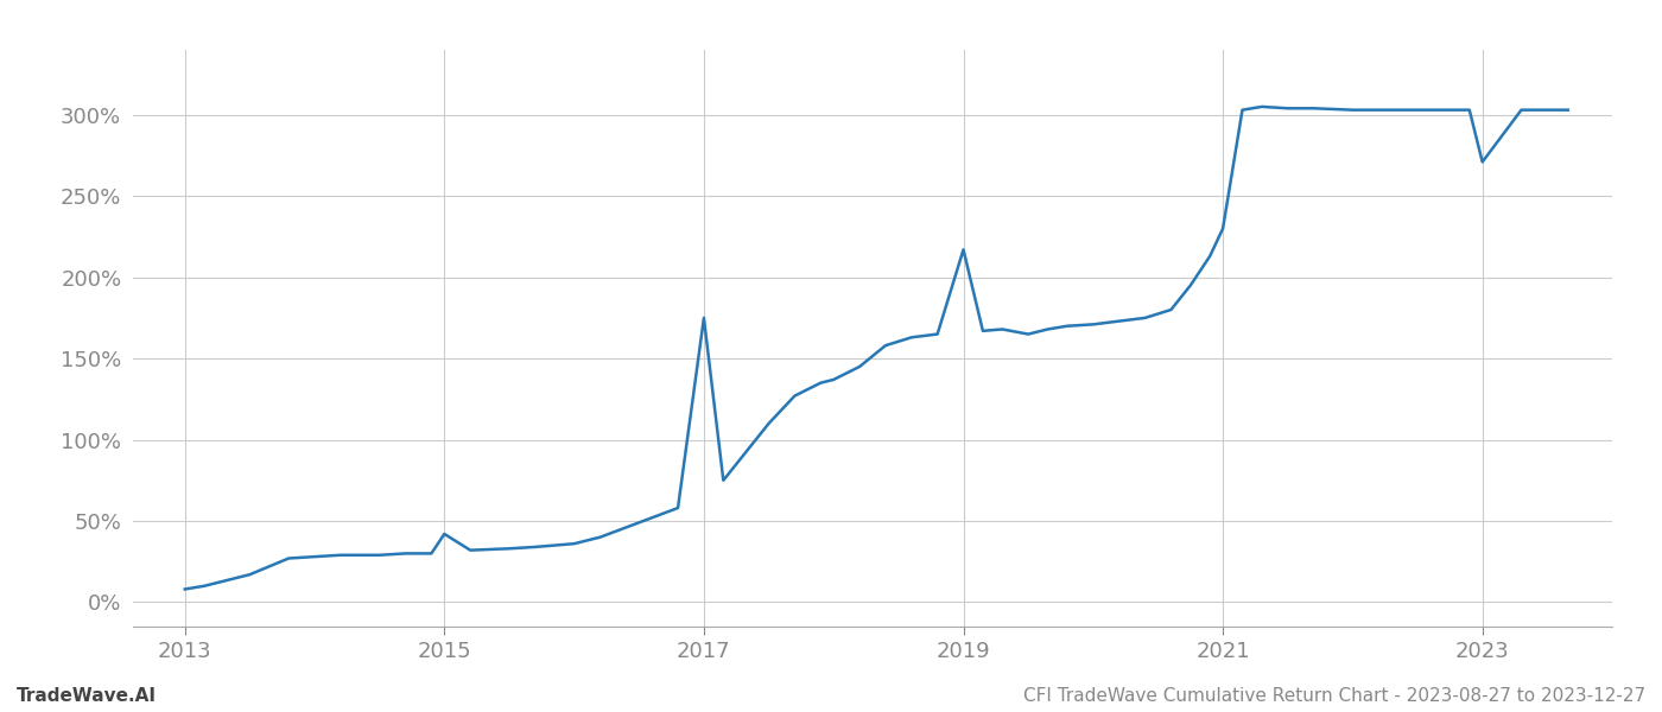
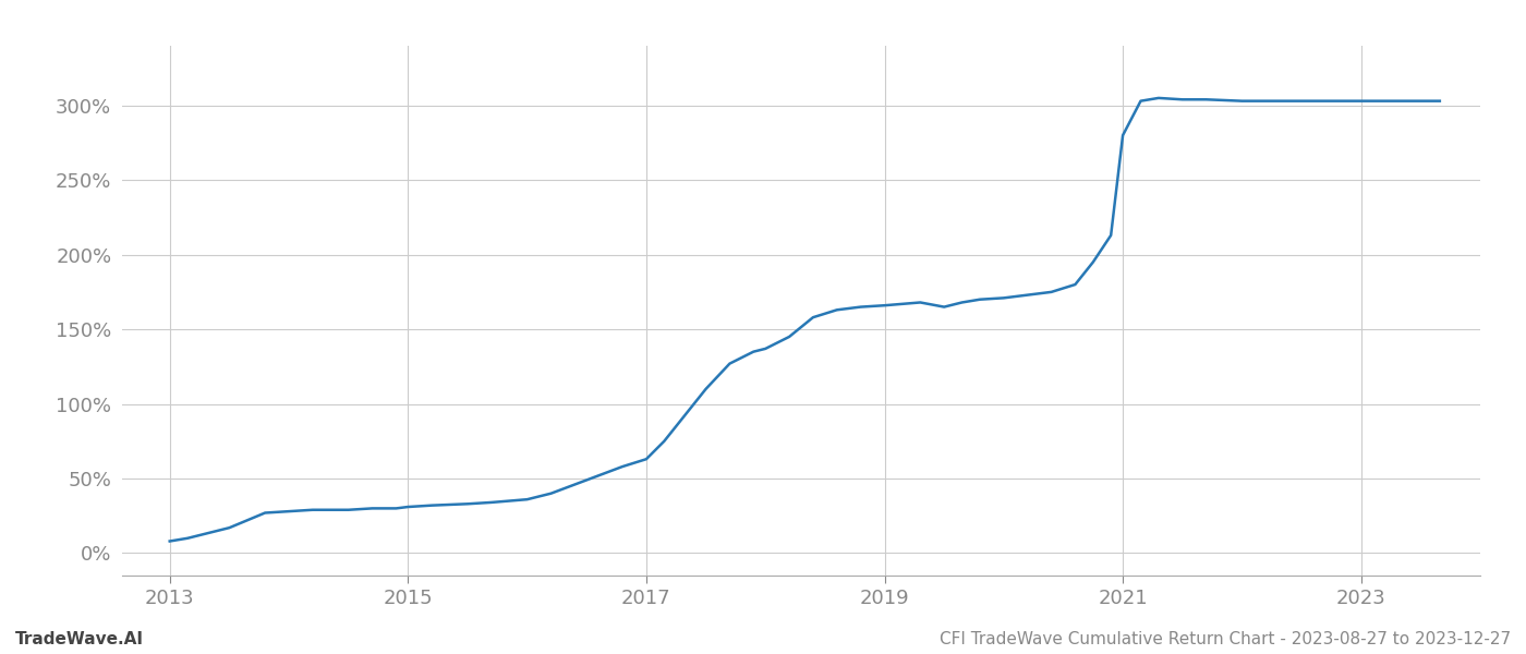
2015: 42% -> 31%
2017: 175% -> 63%
2019: 217% -> 166%
2021: 230% -> 280%
2023: 271% -> 303%
